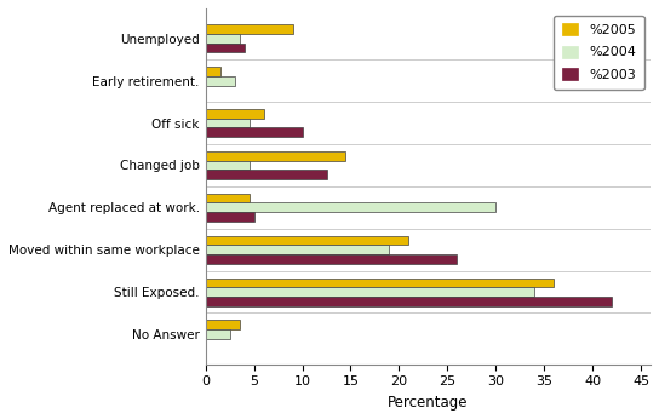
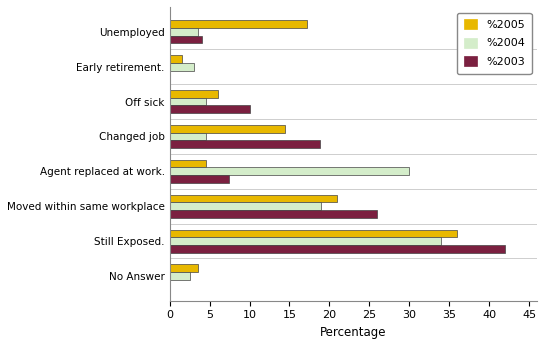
%2005/Unemployed: 9.0 -> 17.2
%2003/Changed job: 12.5 -> 18.8
%2003/Agent replaced at work.: 5.0 -> 7.4
